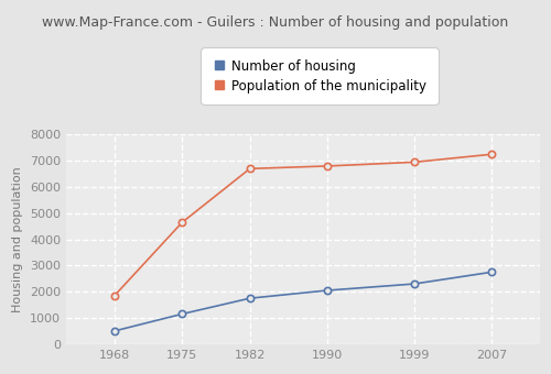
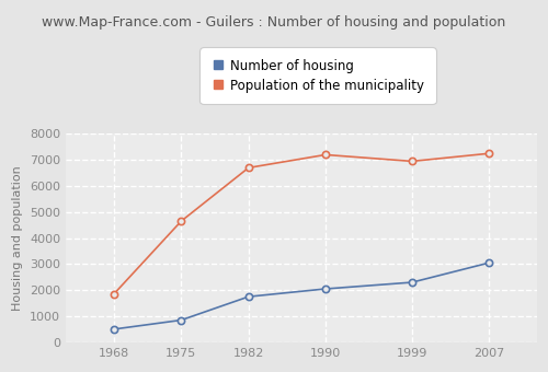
Number of housing/1975: 1150 -> 850
Population of the municipality/1990: 6800 -> 7200
Number of housing/2007: 2750 -> 3050
